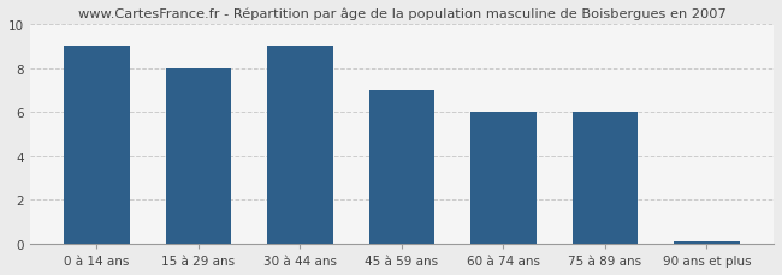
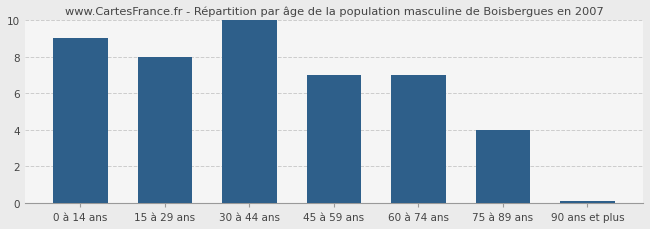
30 à 44 ans: 9.0 -> 10.0
60 à 74 ans: 6.0 -> 7.0
75 à 89 ans: 6.0 -> 4.0
